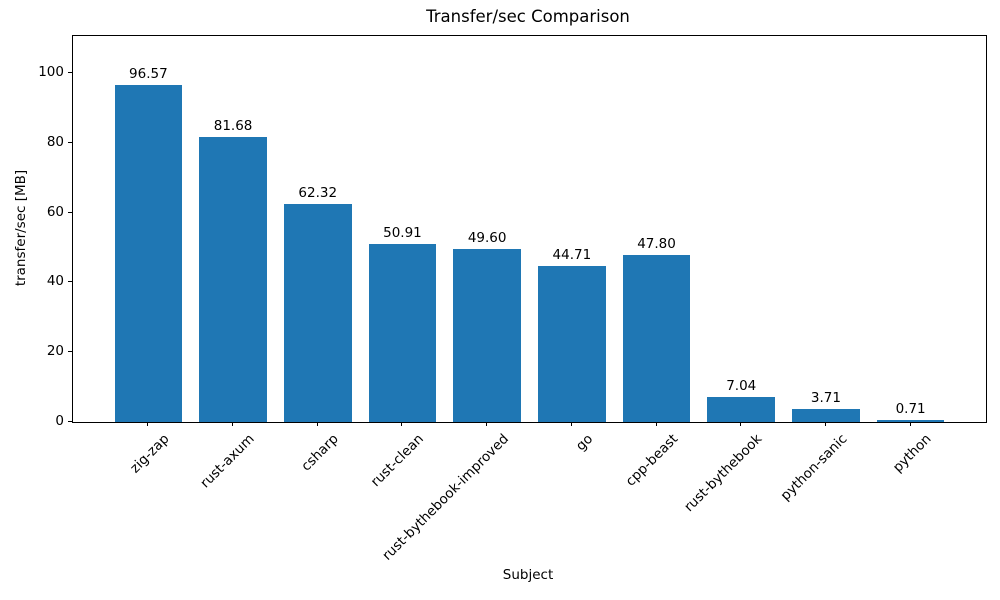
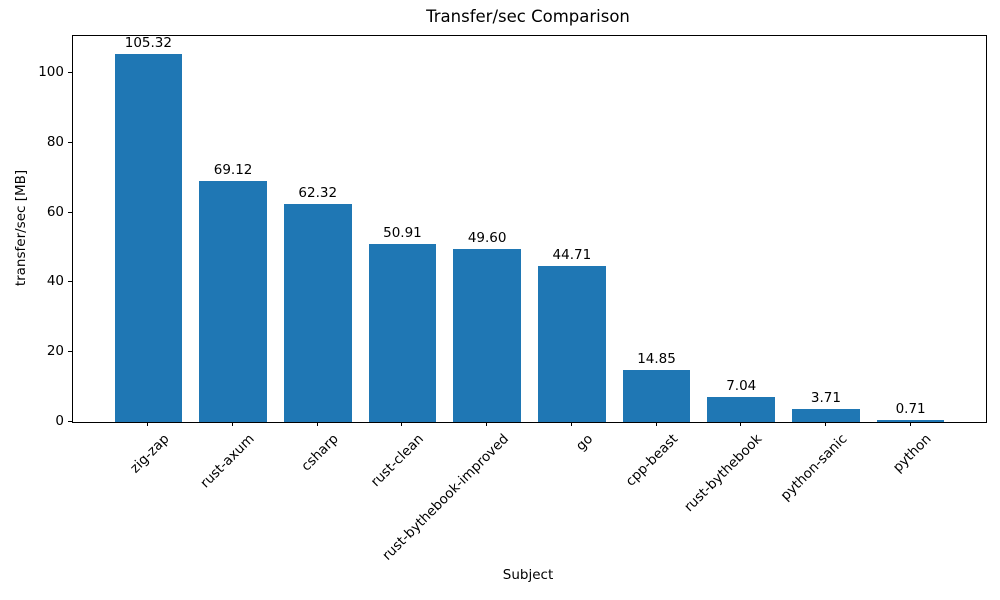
zig-zap: 96.57 -> 105.32
rust-axum: 81.68 -> 69.12
cpp-beast: 47.80 -> 14.85
